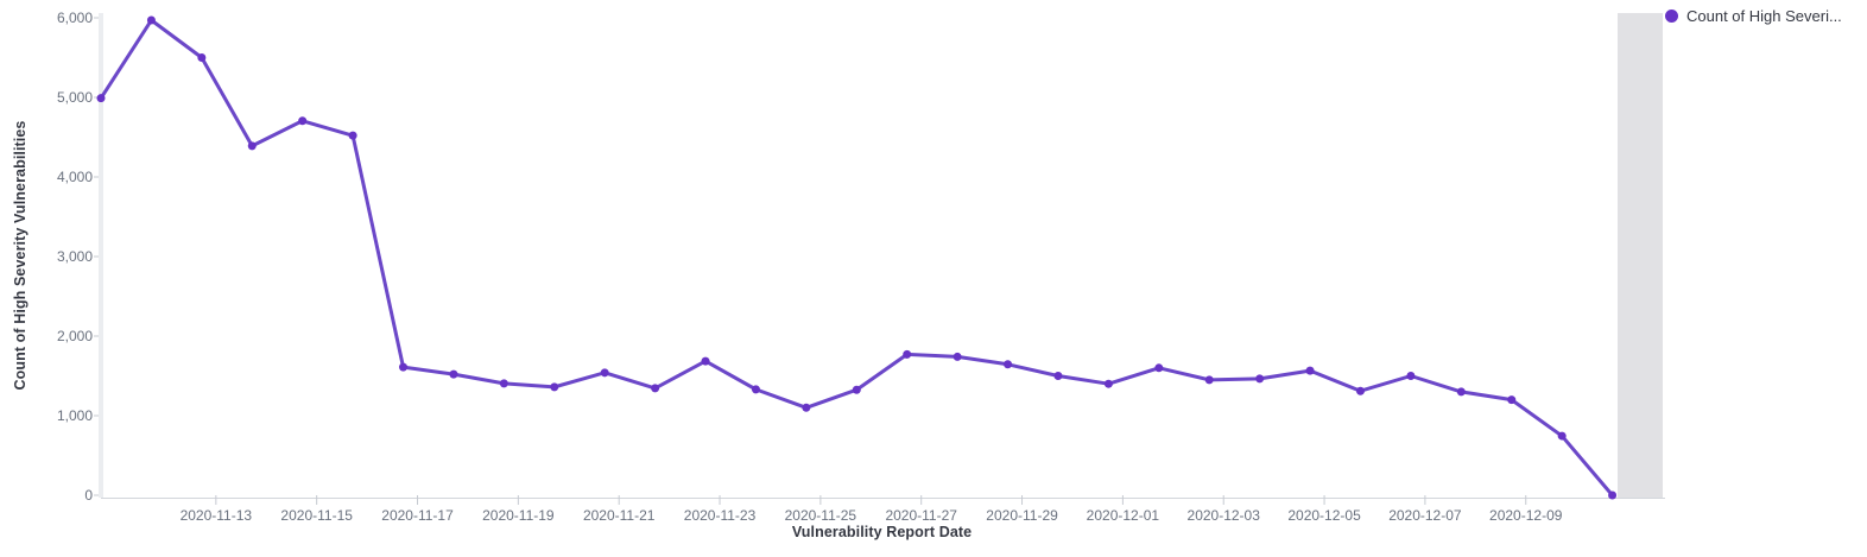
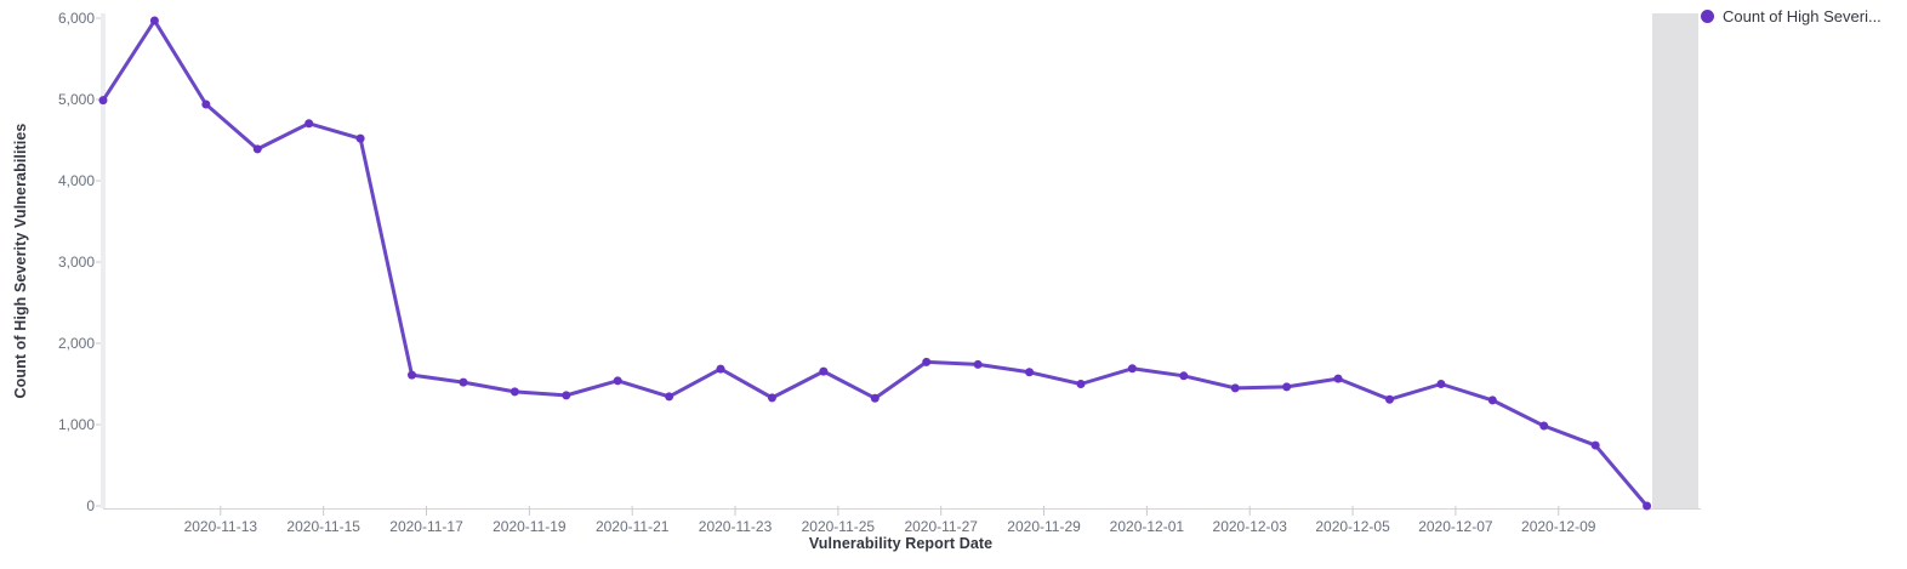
2020-11-13: 5500 -> 4900
2020-11-25: 1100 -> 1700
2020-12-01: 1400 -> 1700
2020-12-09: 1200 -> 1000
